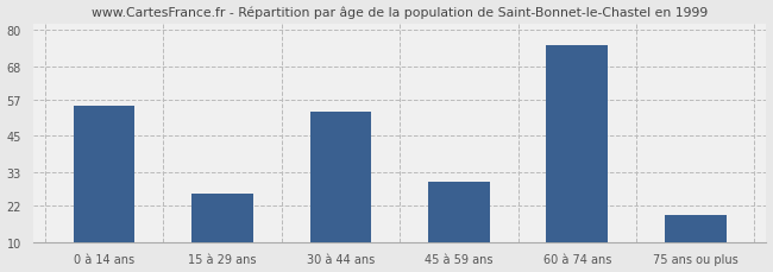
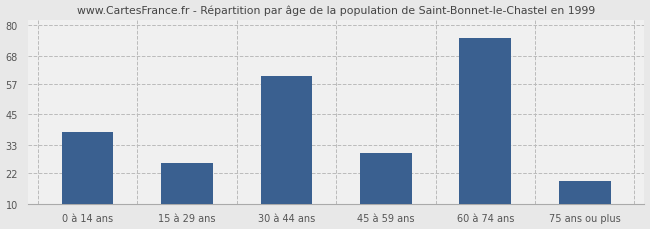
0 à 14 ans: 55 -> 38
30 à 44 ans: 53 -> 60
